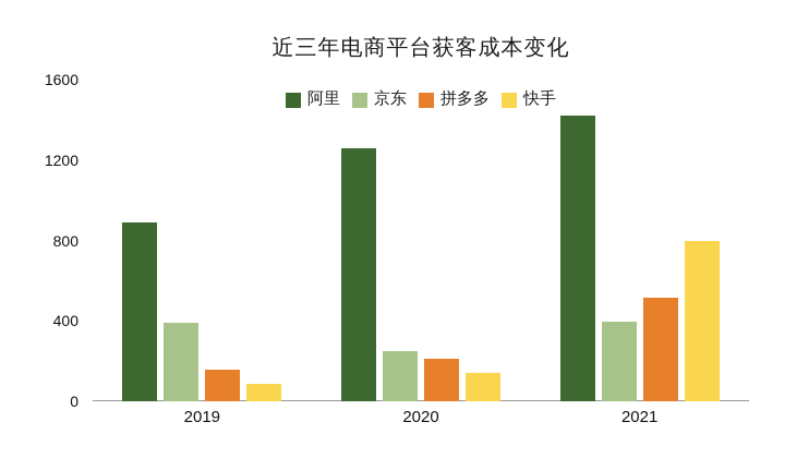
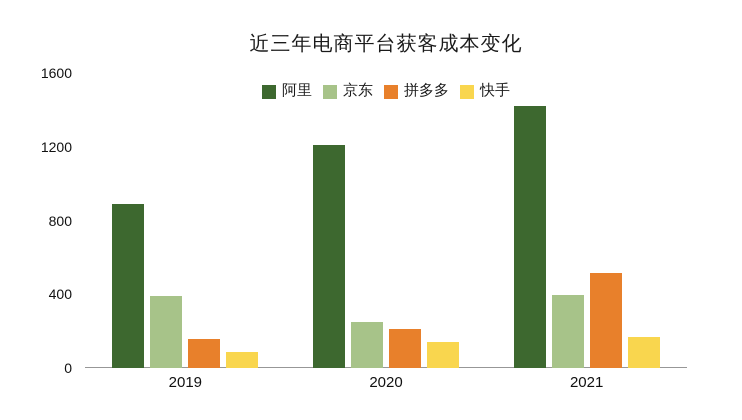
阿里/2020: 1260 -> 1210
快手/2021: 800 -> 170
